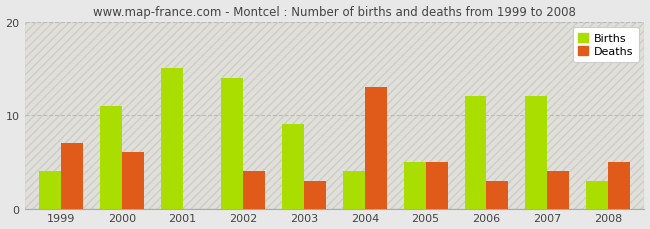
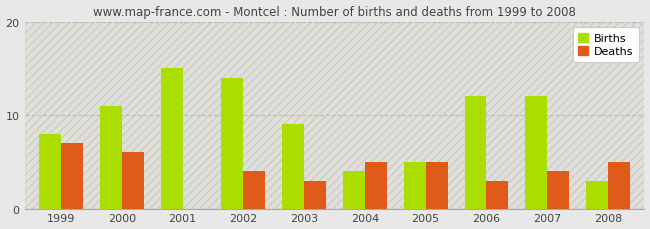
Births/1999: 4 -> 8
Deaths/2004: 13 -> 5
